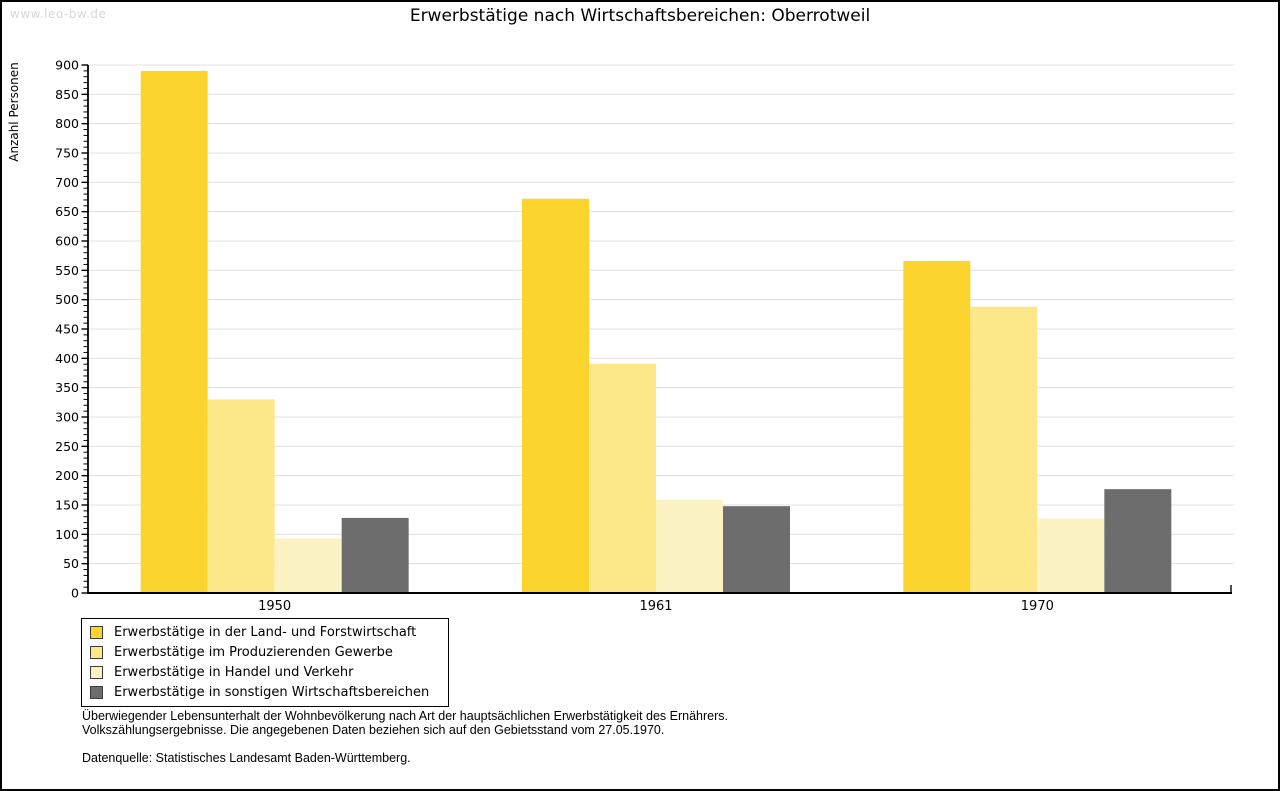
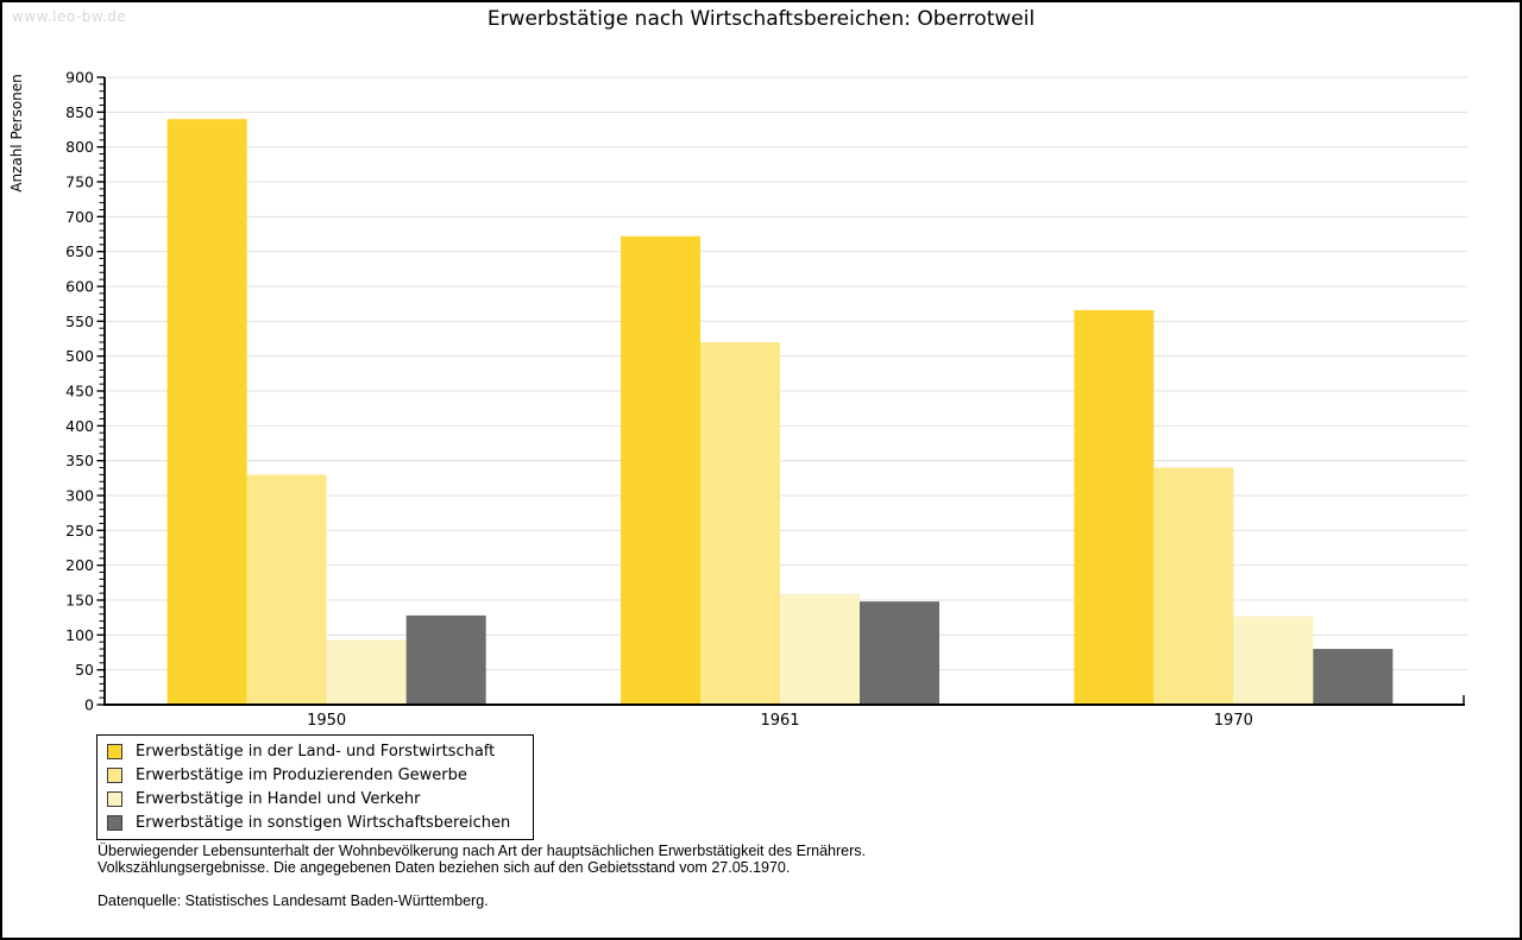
Erwerbstätige in der Land- und Forstwirtschaft/1950: 890 -> 840
Erwerbstätige im Produzierenden Gewerbe/1961: 390 -> 520
Erwerbstätige im Produzierenden Gewerbe/1970: 490 -> 340
Erwerbstätige in sonstigen Wirtschaftsbereichen/1970: 180 -> 80
